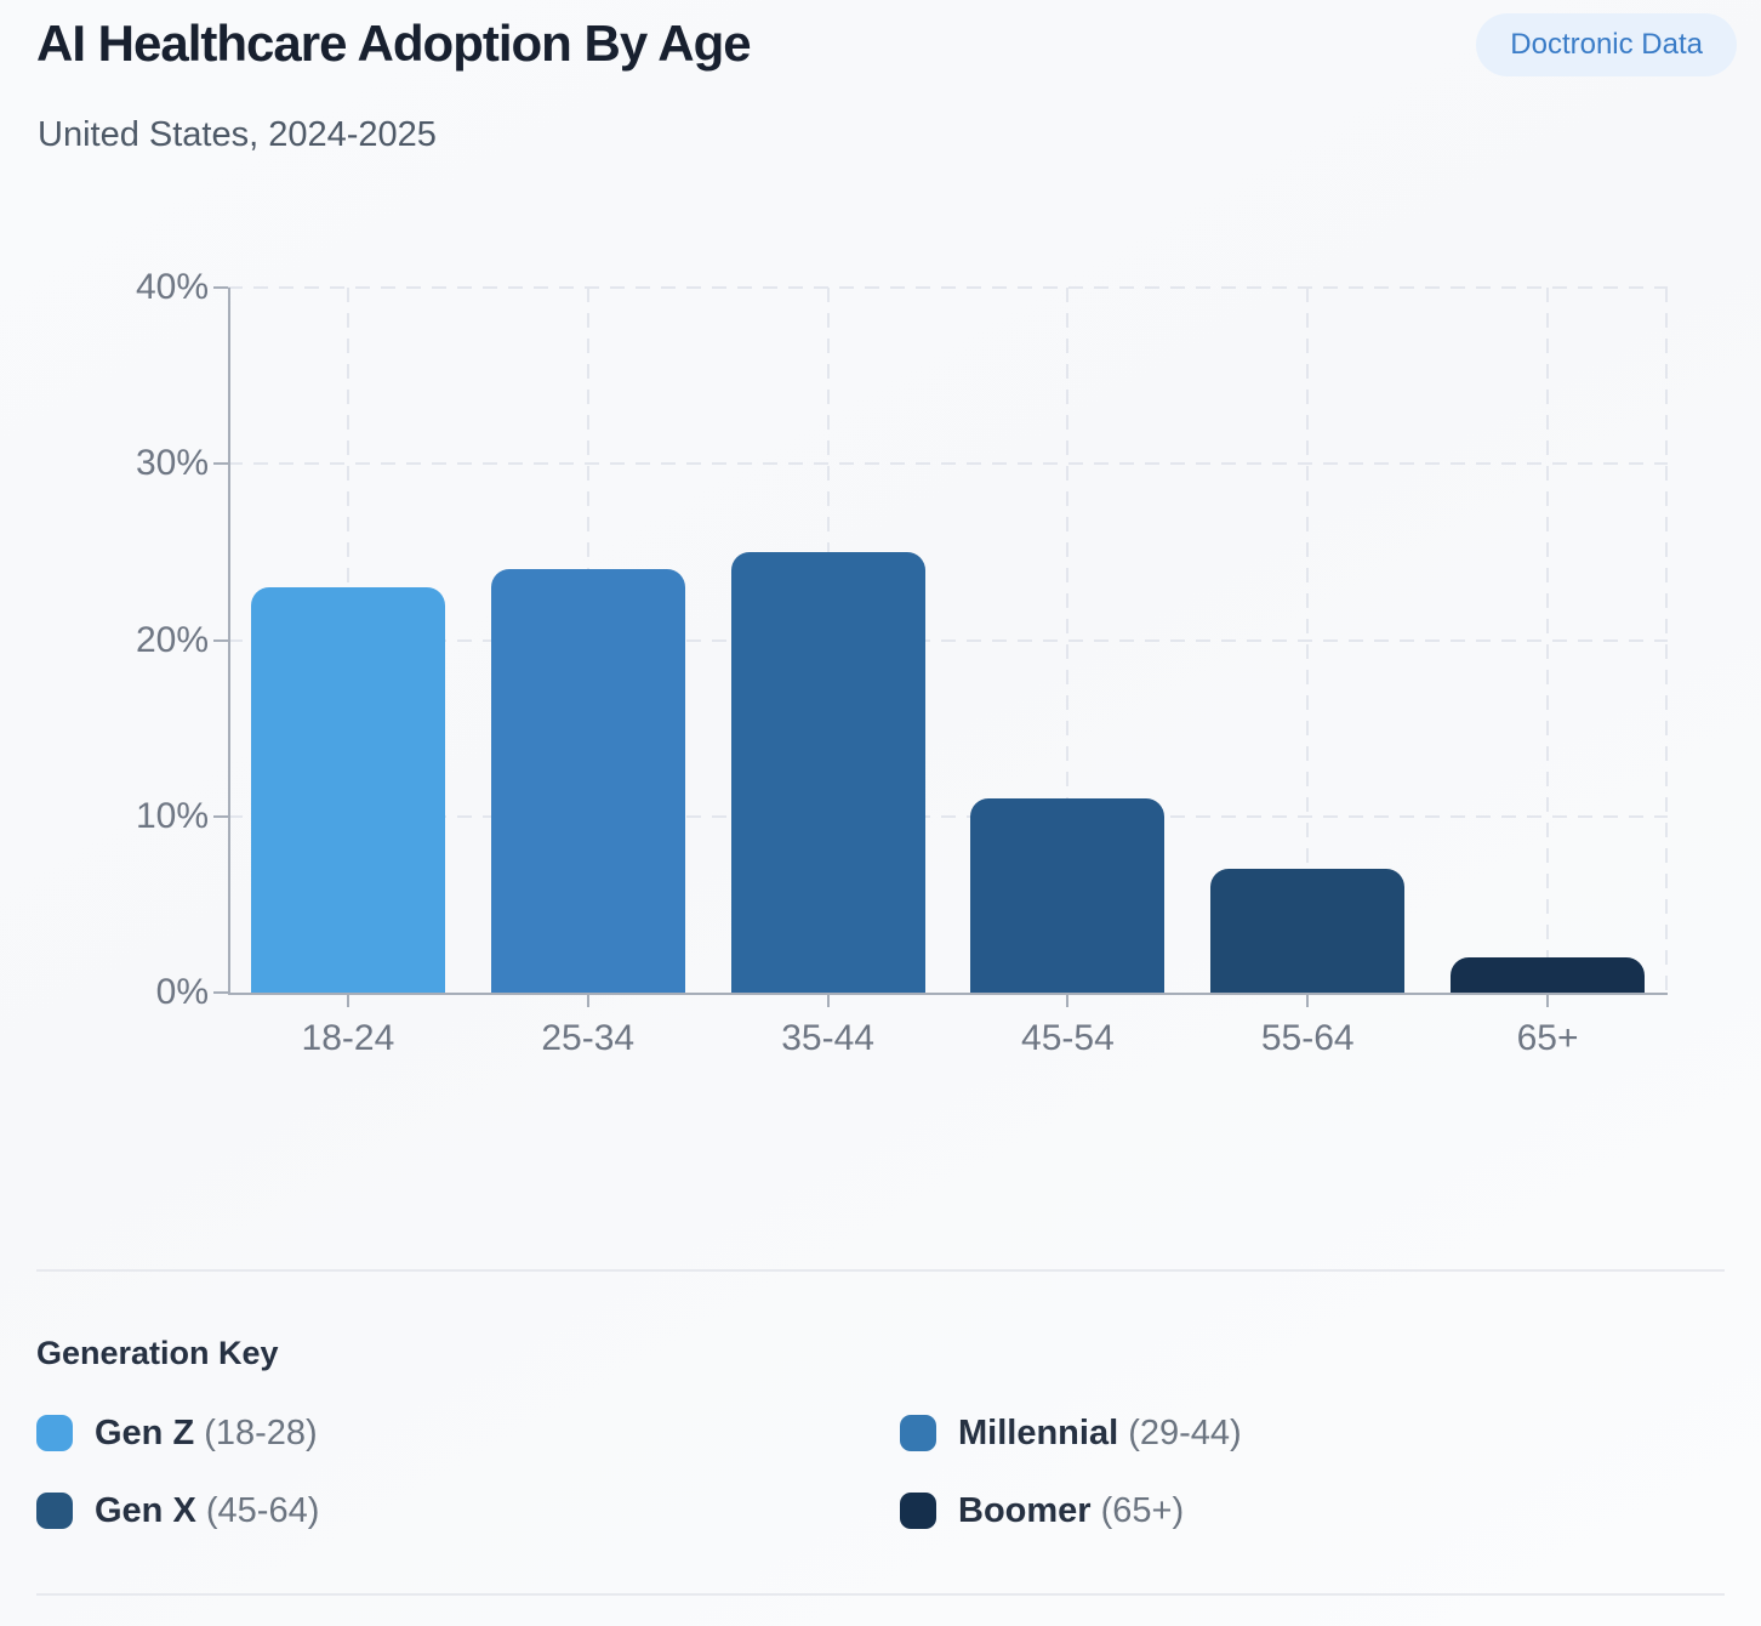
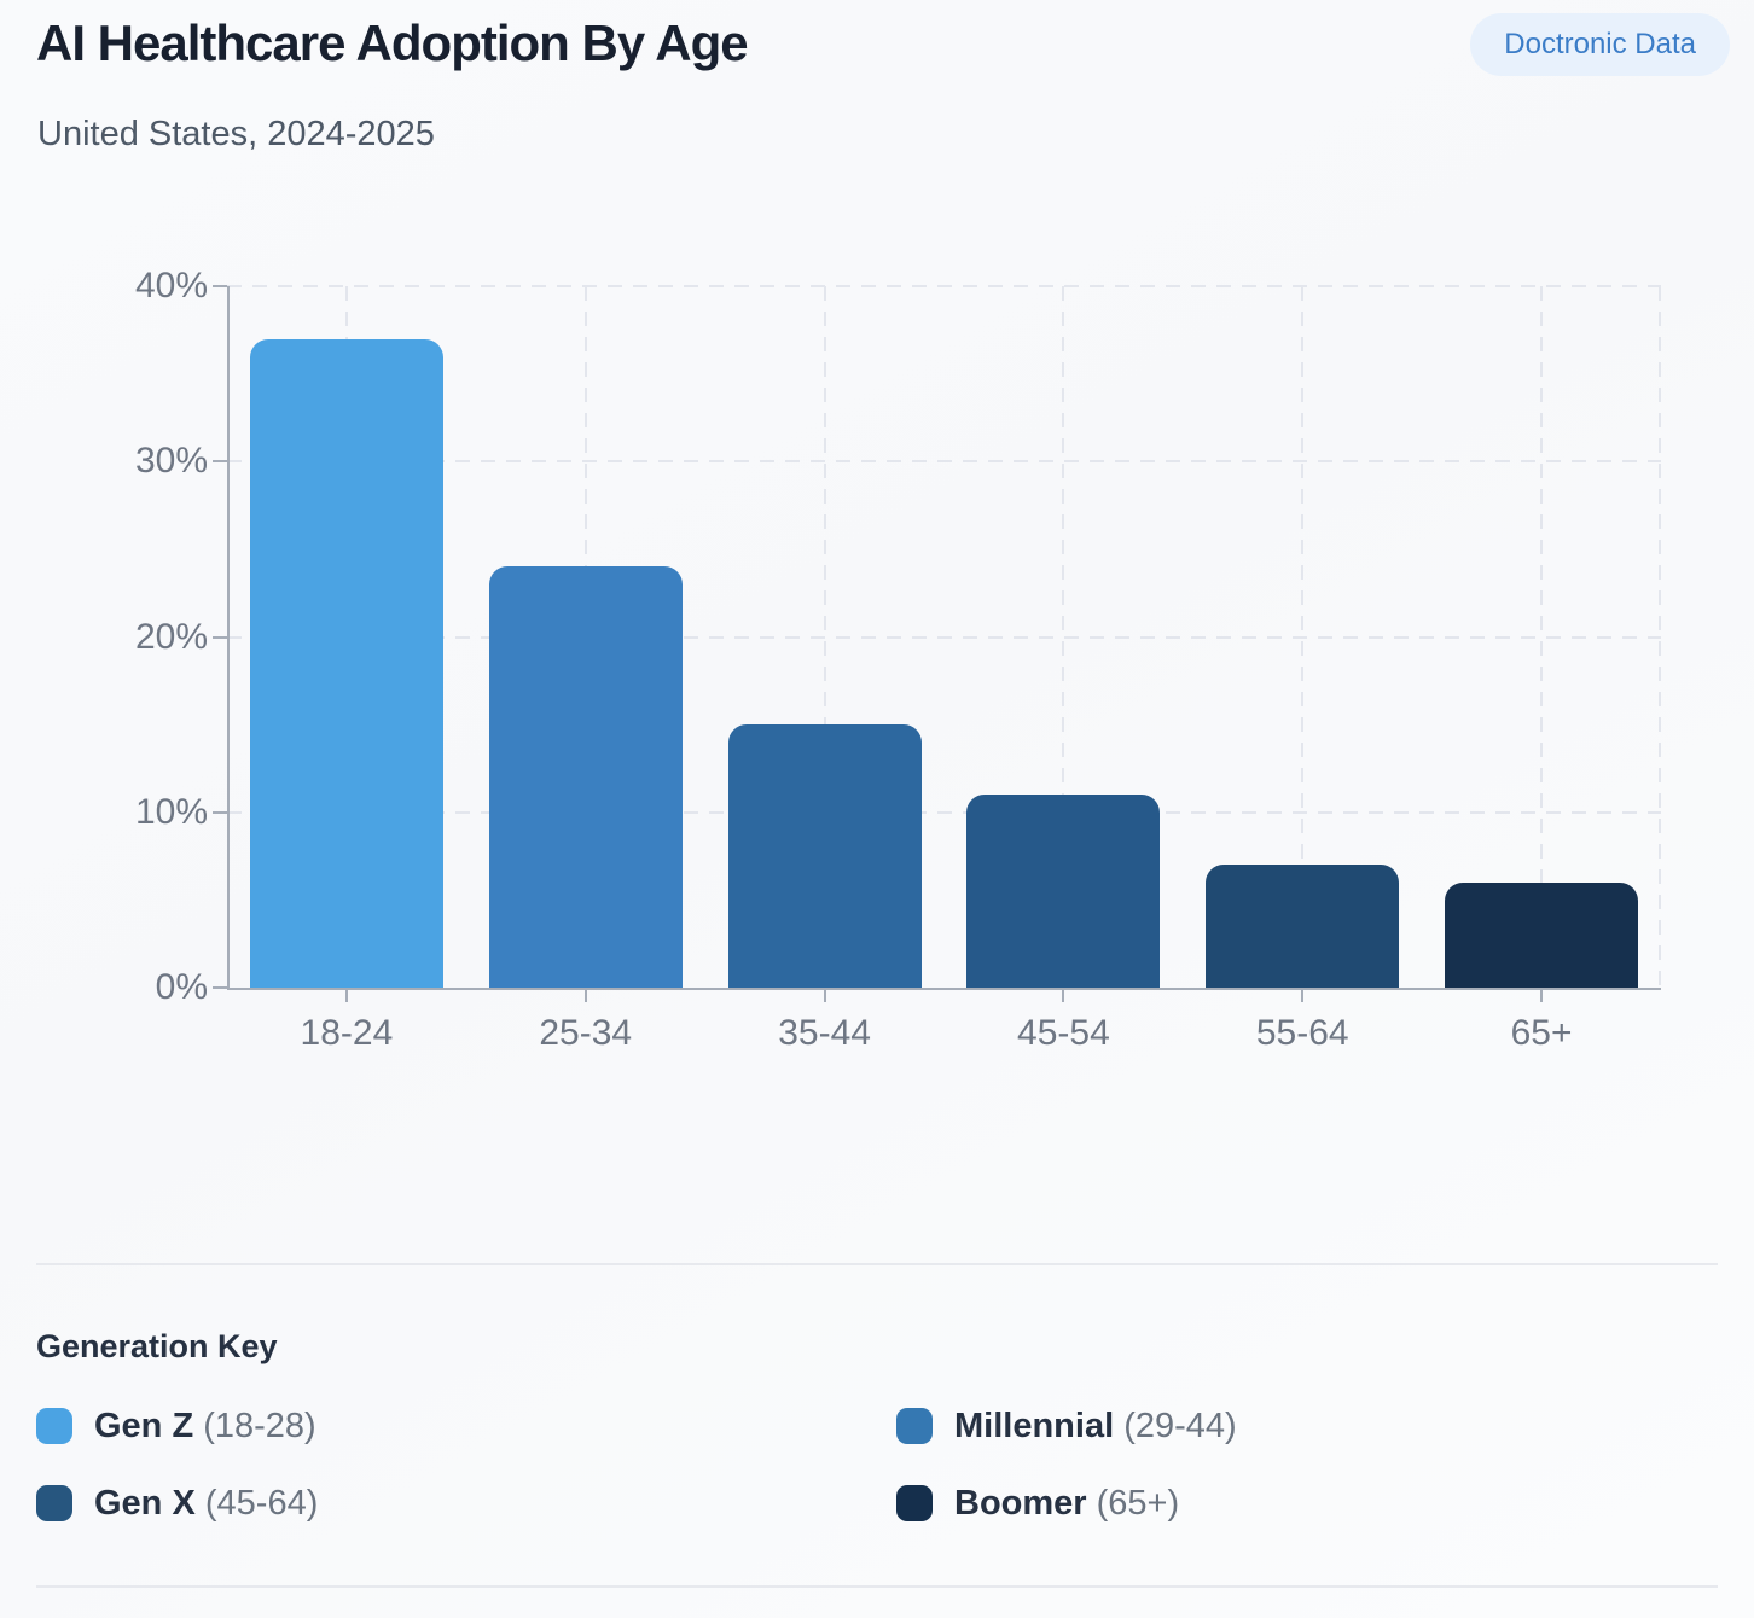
18-24: 23% -> 37%
35-44: 25% -> 15%
65+: 2% -> 6%
